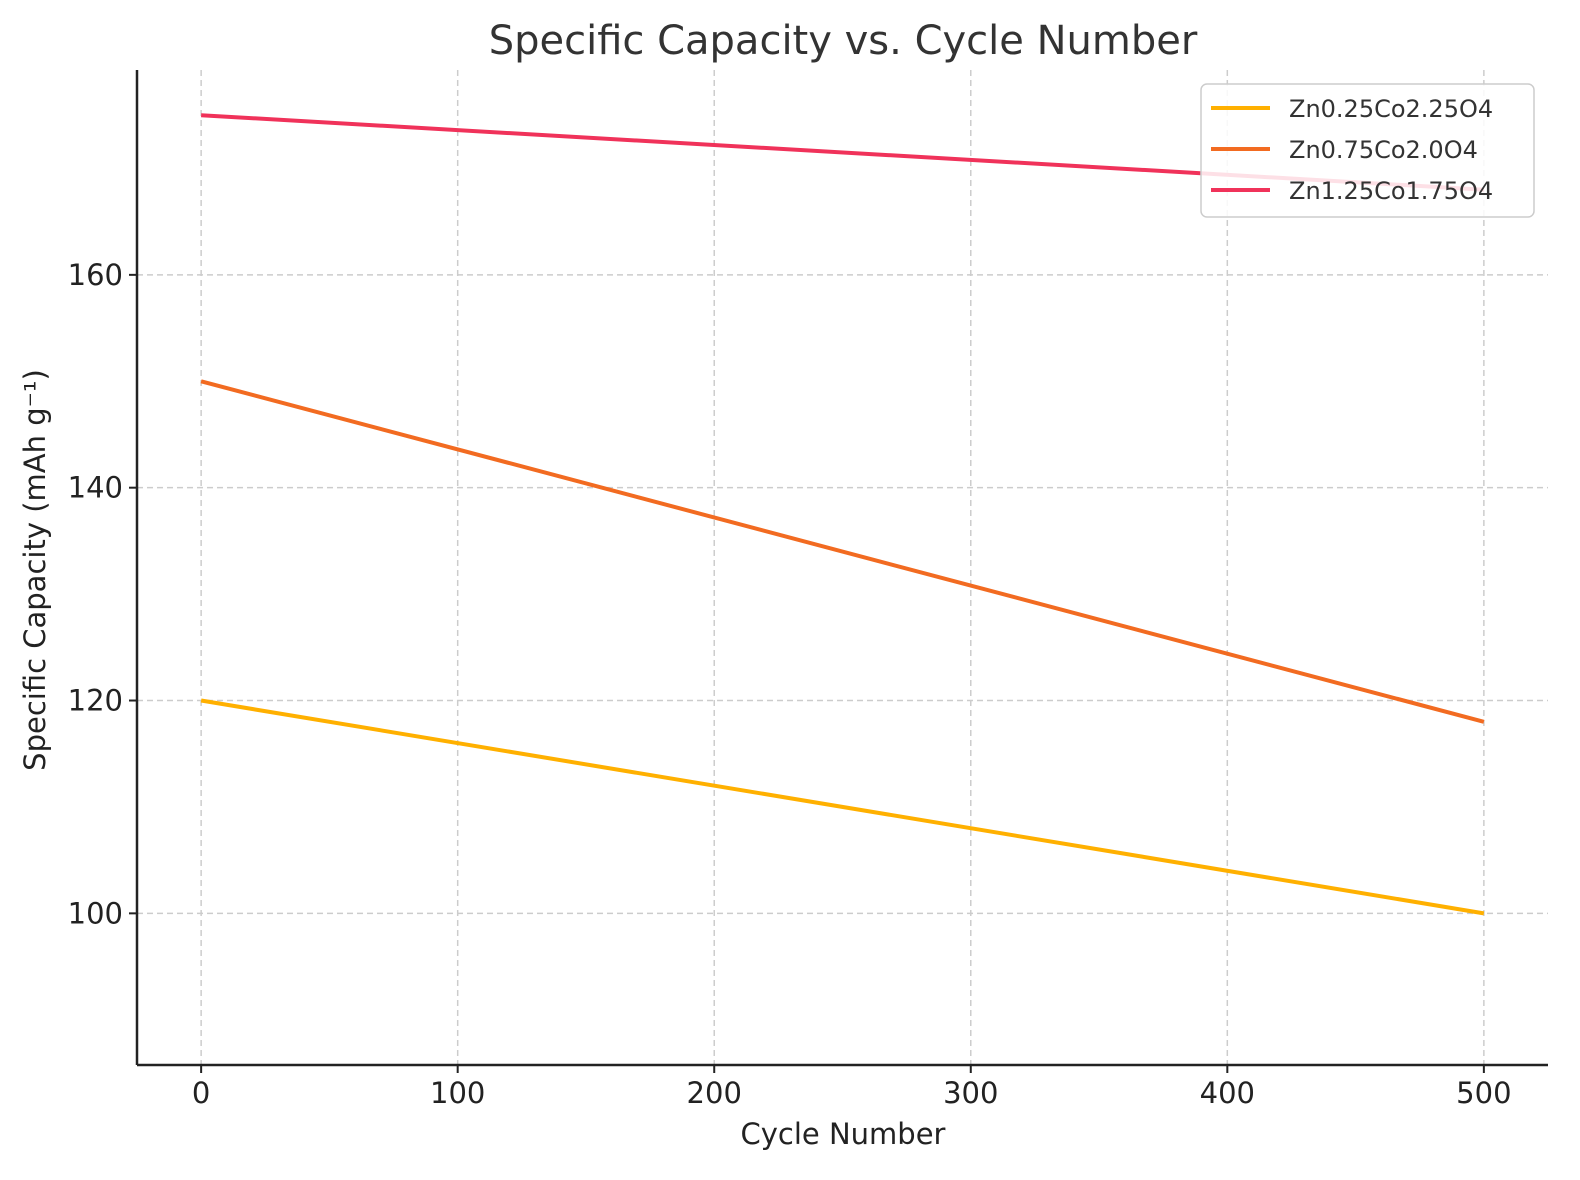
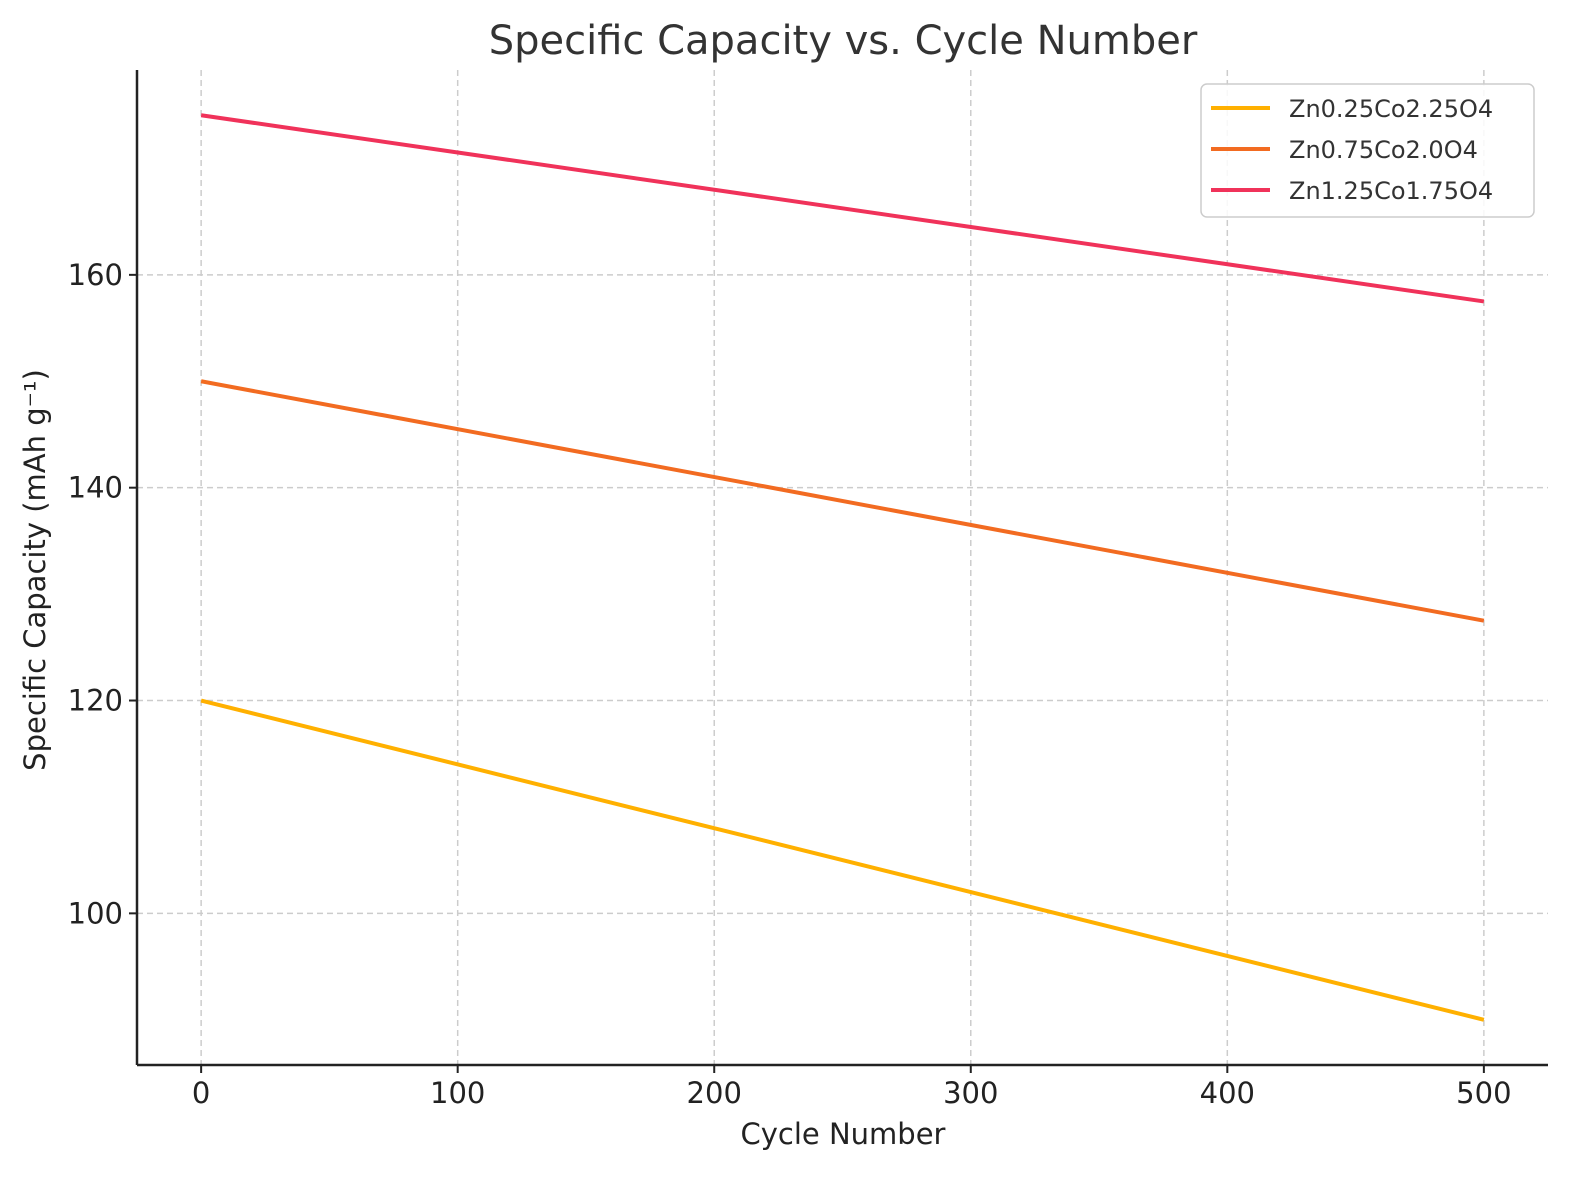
Zn0.25Co2.25O4/500: 100 -> 90
Zn0.75Co2.0O4/500: 118 -> 128
Zn1.25Co1.75O4/500: 168 -> 158
